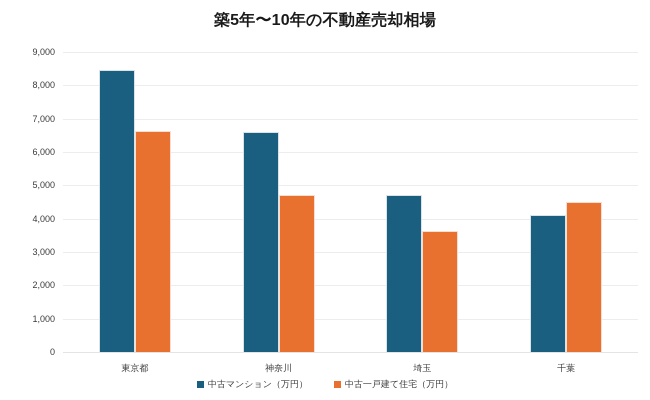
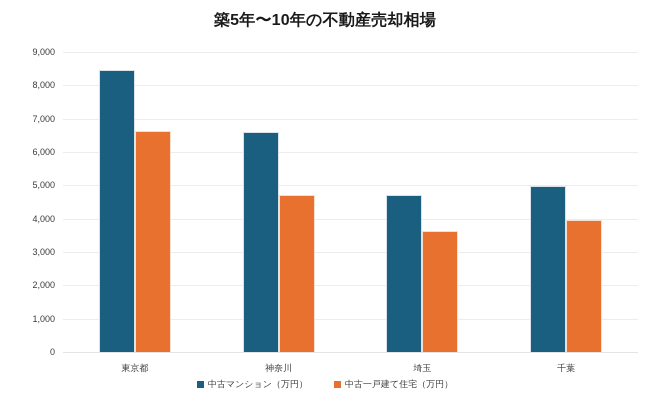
中古マンション（万円）/千葉: 4100 -> 5000
中古一戸建て住宅（万円）/千葉: 4500 -> 4000
